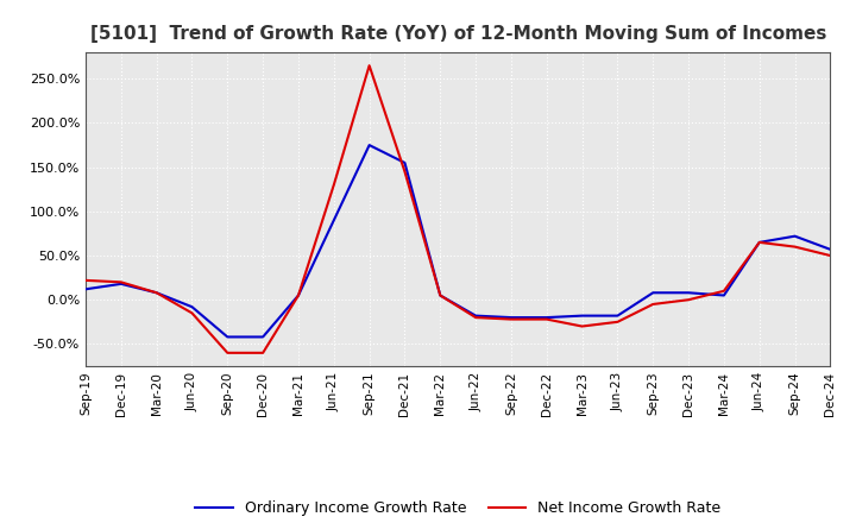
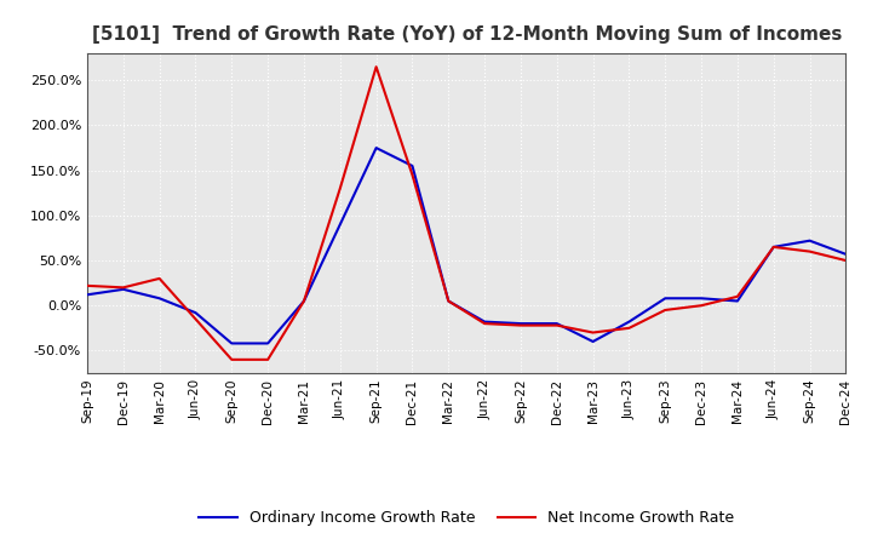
Net Income Growth Rate/Mar-20: 8% -> 30%
Ordinary Income Growth Rate/Mar-23: -18% -> -40%
